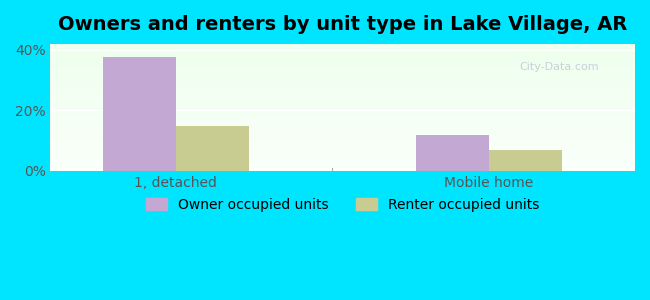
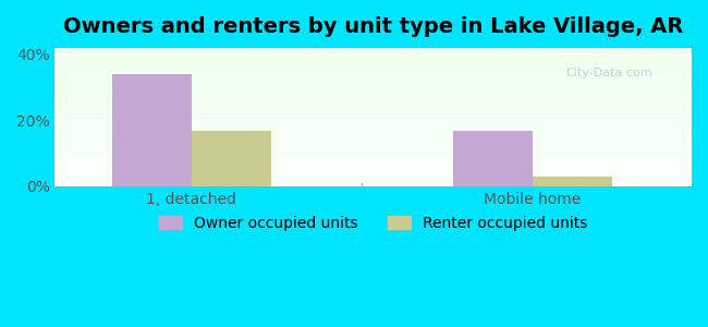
Owner occupied units/1, detached: 37.5% -> 34.0%
Renter occupied units/1, detached: 15% -> 17%
Owner occupied units/Mobile home: 12.0% -> 17.0%
Renter occupied units/Mobile home: 7% -> 3%
